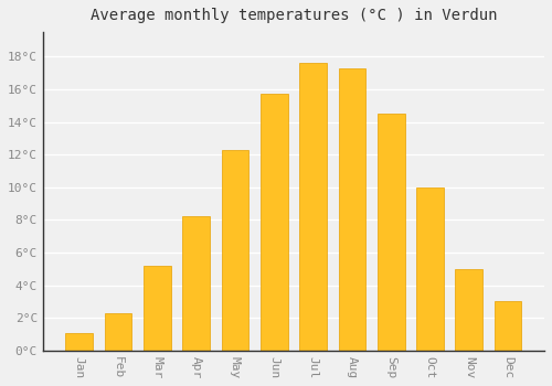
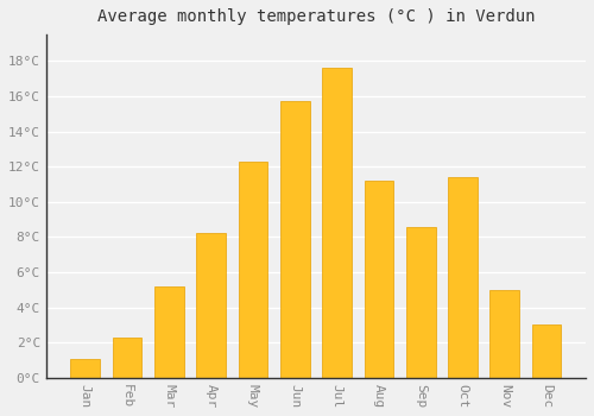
Aug: 17.3°C -> 11.2°C
Sep: 14.5°C -> 8.6°C
Oct: 10.0°C -> 11.4°C
